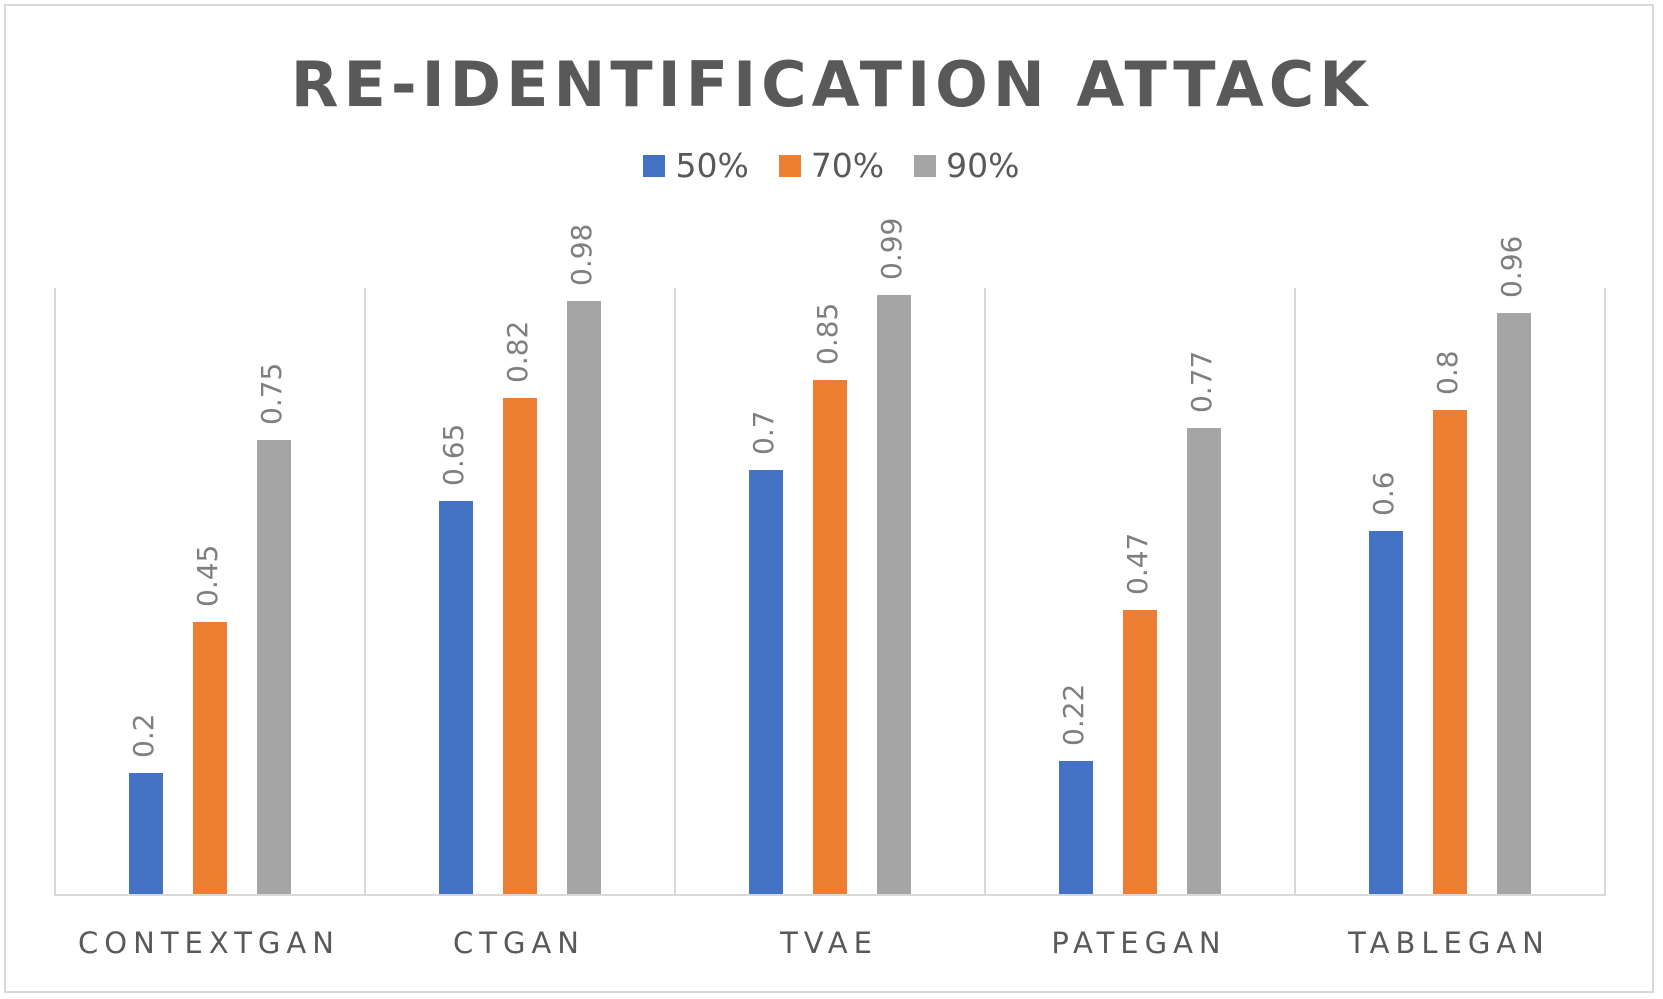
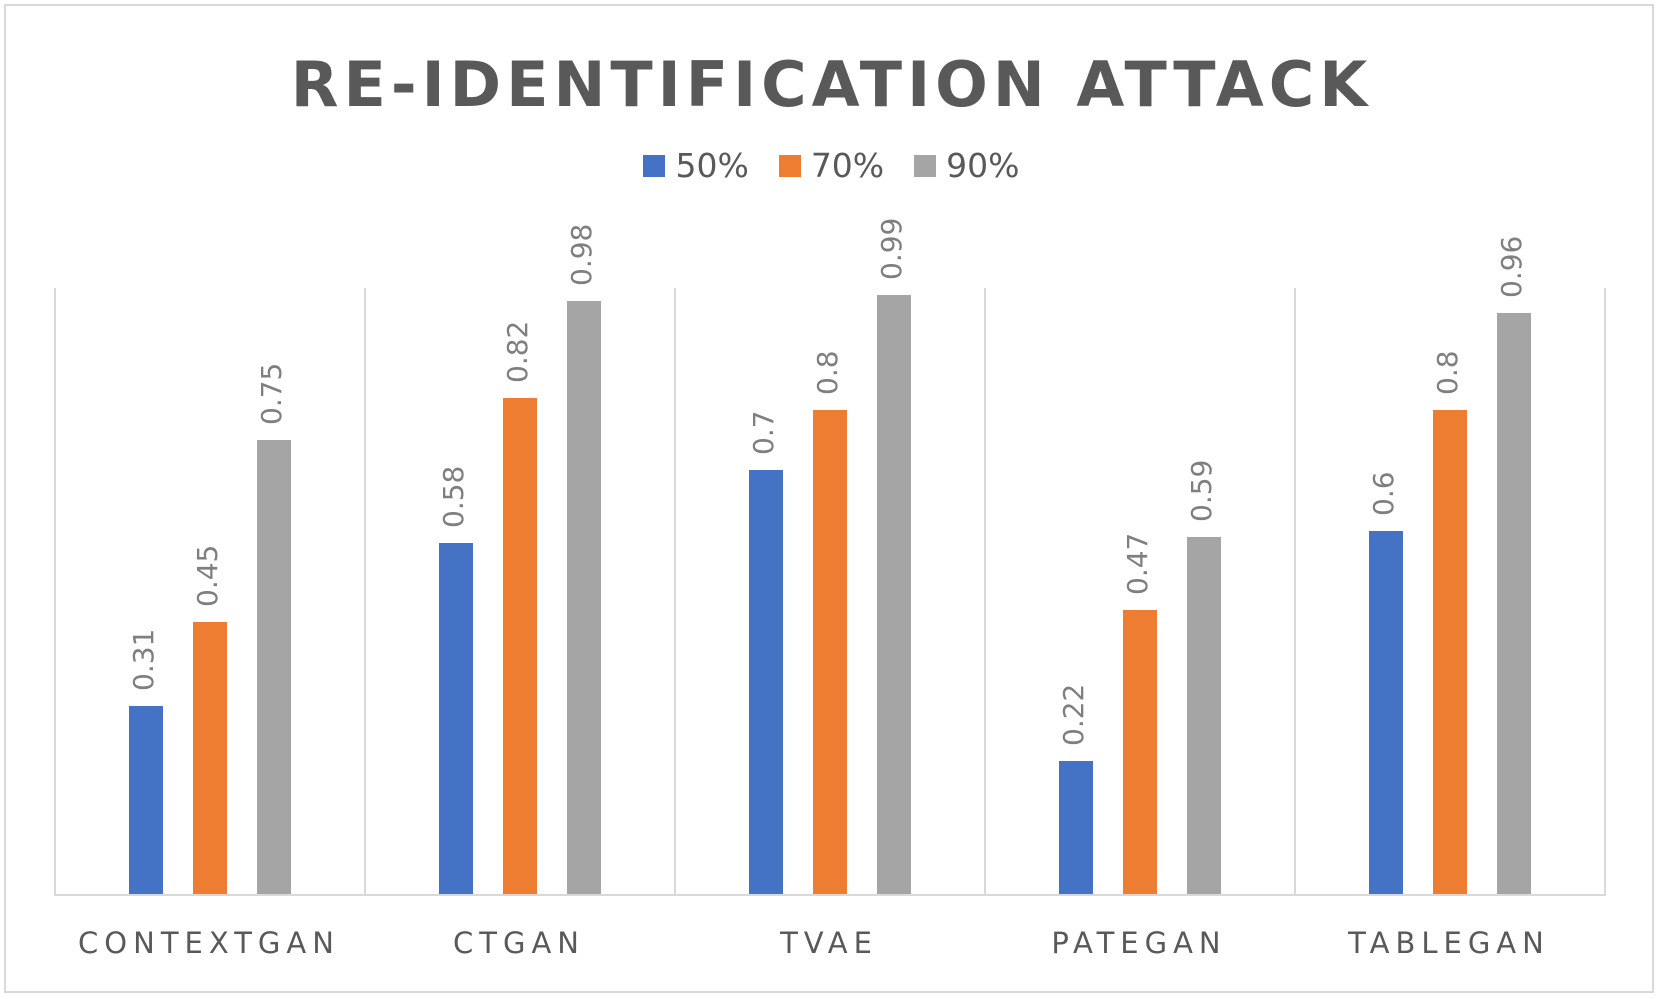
50%/CONTEXTGAN: 0.2 -> 0.31
50%/CTGAN: 0.65 -> 0.58
70%/TVAE: 0.85 -> 0.8
90%/PATEGAN: 0.77 -> 0.59
